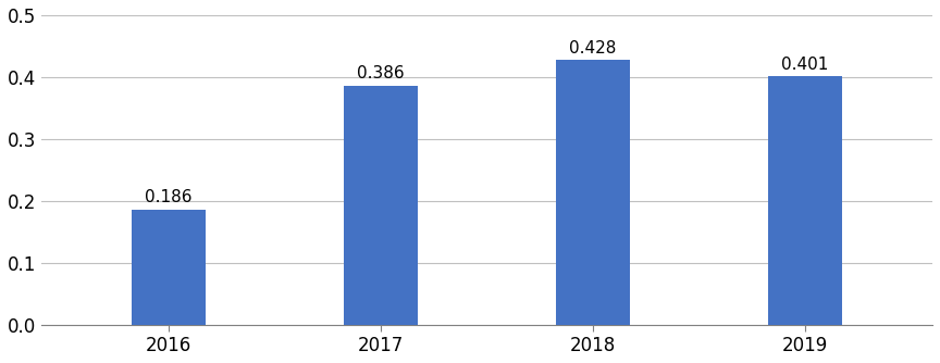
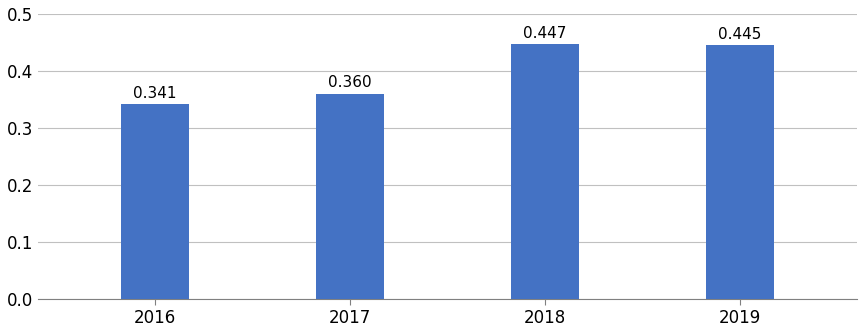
2016: 0.186 -> 0.341
2017: 0.386 -> 0.360
2018: 0.428 -> 0.447
2019: 0.401 -> 0.445
